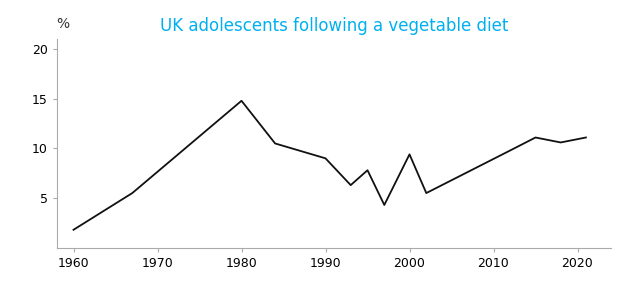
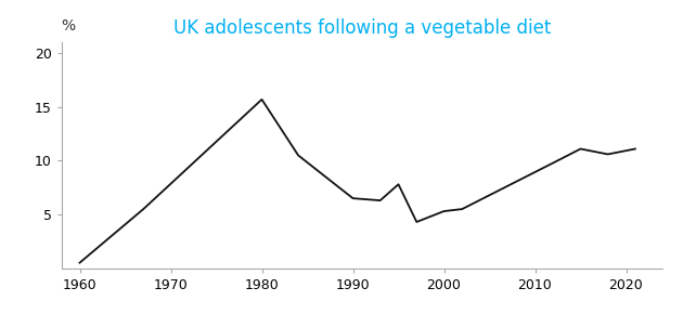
1960: 1.8 -> 0.5
1980: 14.8 -> 15.7
1990: 9.0 -> 6.5
2000: 9.4 -> 5.3
